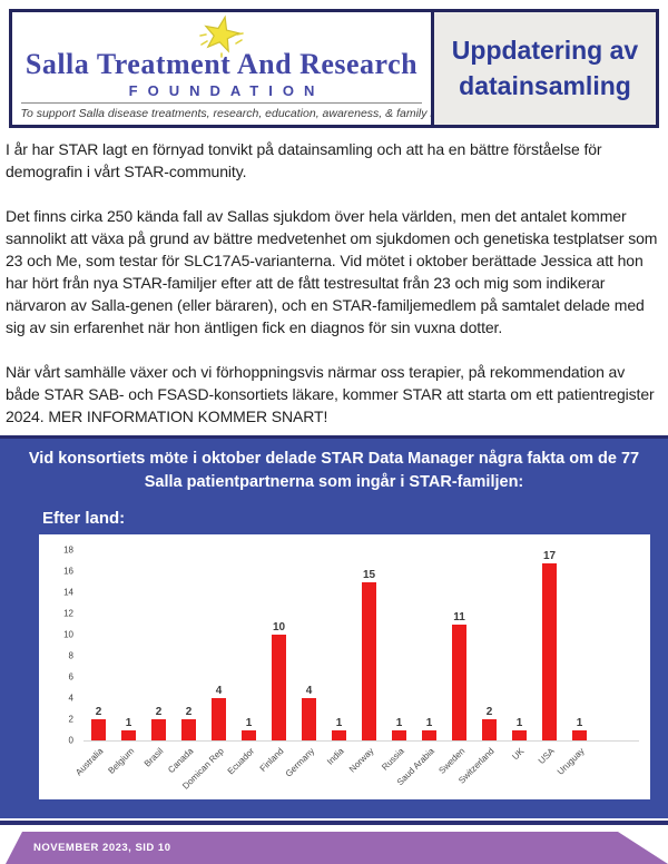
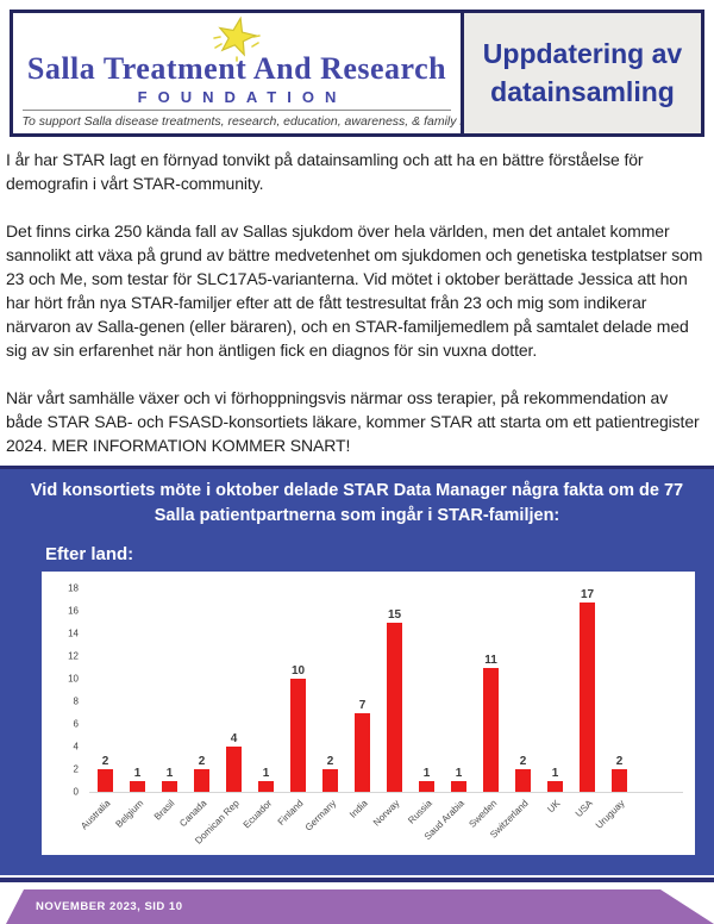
Brasil: 2 -> 1
Germany: 4 -> 2
India: 1 -> 7
Uruguay: 1 -> 2
